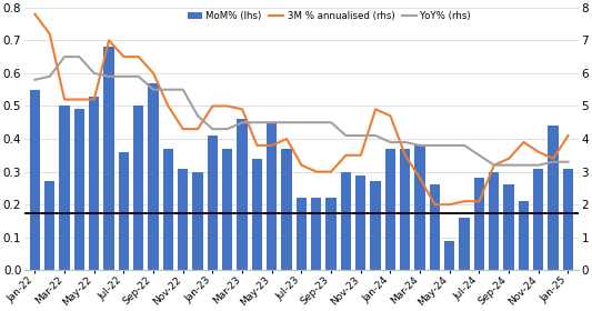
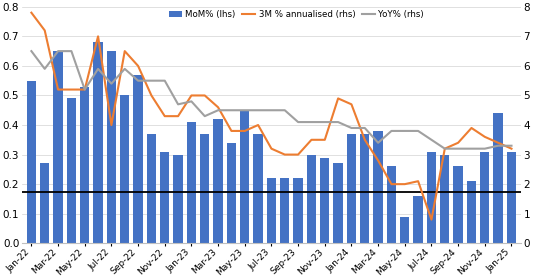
YoY% (rhs)/Jan-22: 5.8 -> 6.5
MoM% (lhs)/Mar-22: 0.50 -> 0.65
YoY% (rhs)/May-22: 6.0 -> 5.2
MoM% (lhs)/Jul-22: 0.36 -> 0.65
3M % annualised (rhs)/Jul-22: 6.5 -> 4.0
YoY% (rhs)/Jul-22: 5.9 -> 5.4
YoY% (rhs)/Jan-23: 4.3 -> 4.8
MoM% (lhs)/Mar-23: 0.46 -> 0.42
3M % annualised (rhs)/Mar-23: 4.9 -> 4.6
YoY% (rhs)/Sep-23: 4.5 -> 4.1
YoY% (rhs)/Mar-24: 3.8 -> 3.4
MoM% (lhs)/Jul-24: 0.28 -> 0.31
3M % annualised (rhs)/Jul-24: 2.1 -> 0.8
3M % annualised (rhs)/Jan-25: 4.1 -> 3.2
